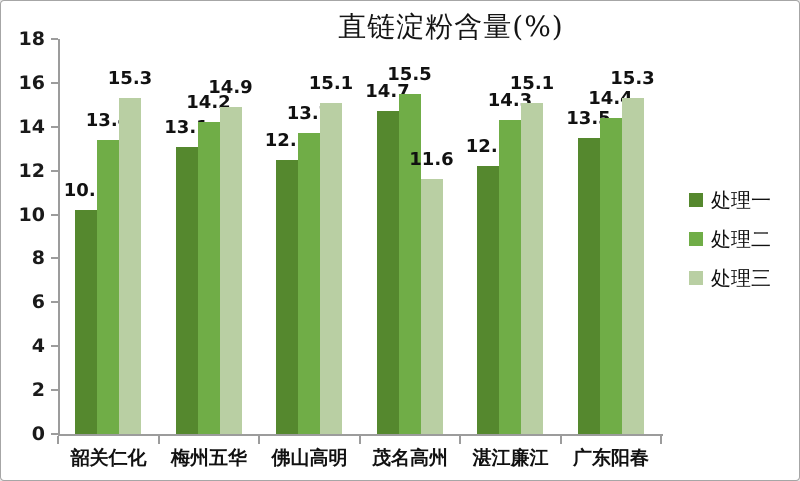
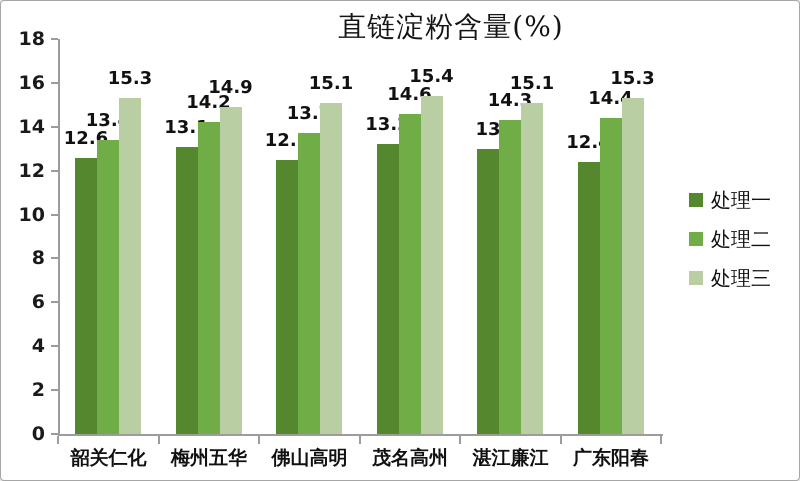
处理一/韶关仁化: 10.2 -> 12.6
处理一/茂名高州: 14.7 -> 13.2
处理二/茂名高州: 15.5 -> 14.6
处理三/茂名高州: 11.6 -> 15.4
处理一/湛江廉江: 12.2 -> 13
处理一/广东阳春: 13.5 -> 12.4
